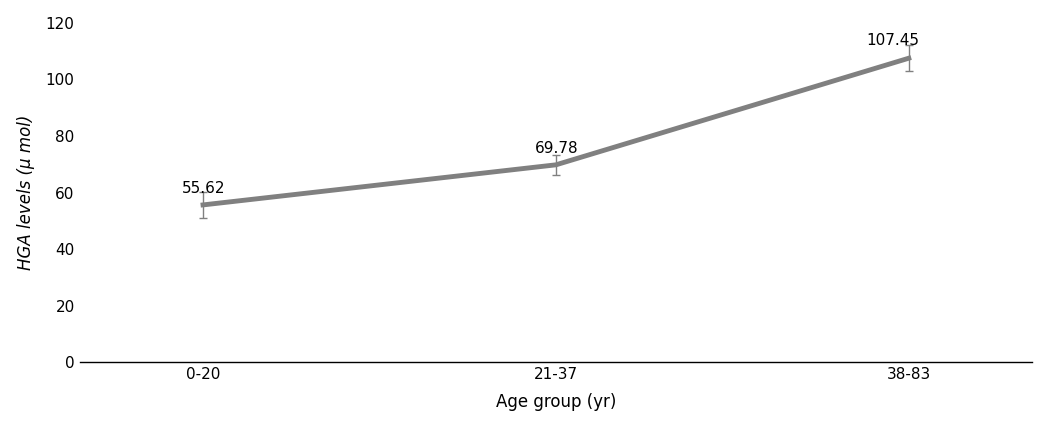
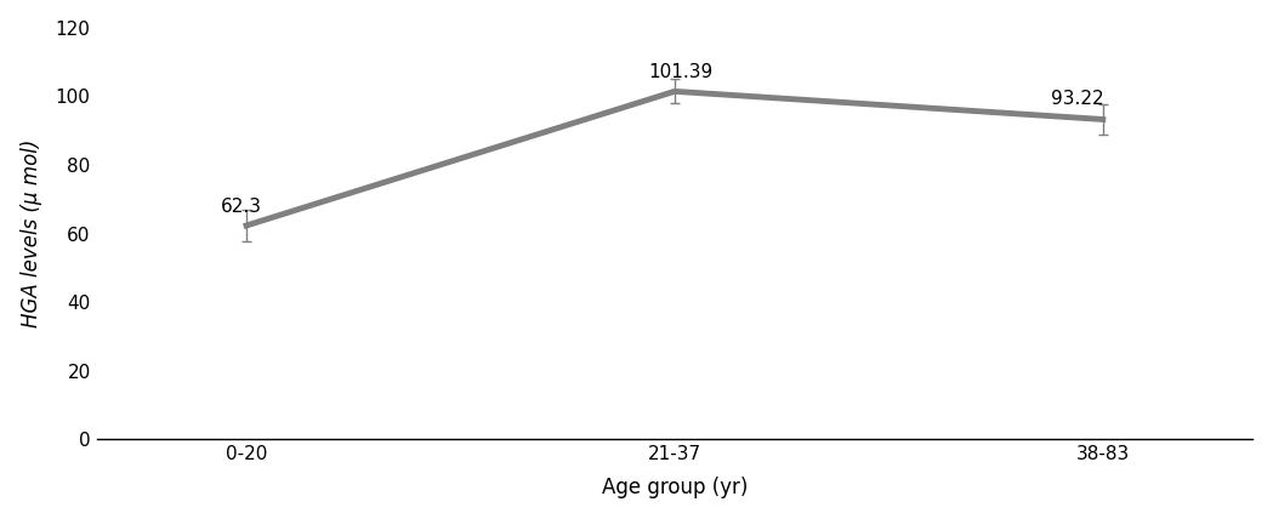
0-20: 55.62 -> 62.3
21-37: 69.78 -> 101.39
38-83: 107.45 -> 93.22
